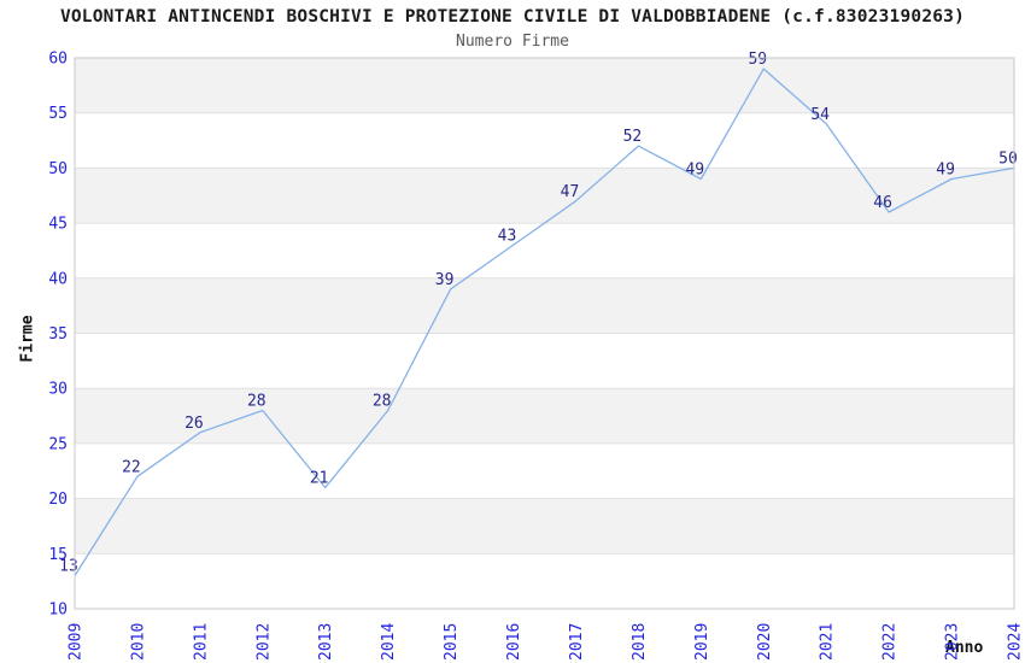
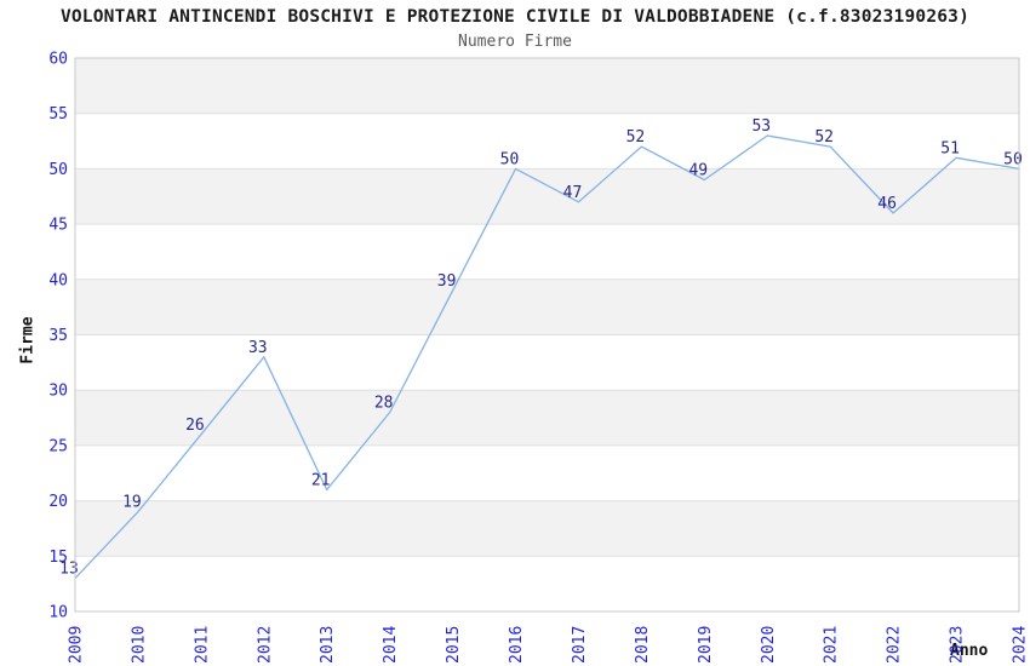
2010: 22 -> 19
2012: 28 -> 33
2016: 43 -> 50
2020: 59 -> 53
2021: 54 -> 52
2023: 49 -> 51
